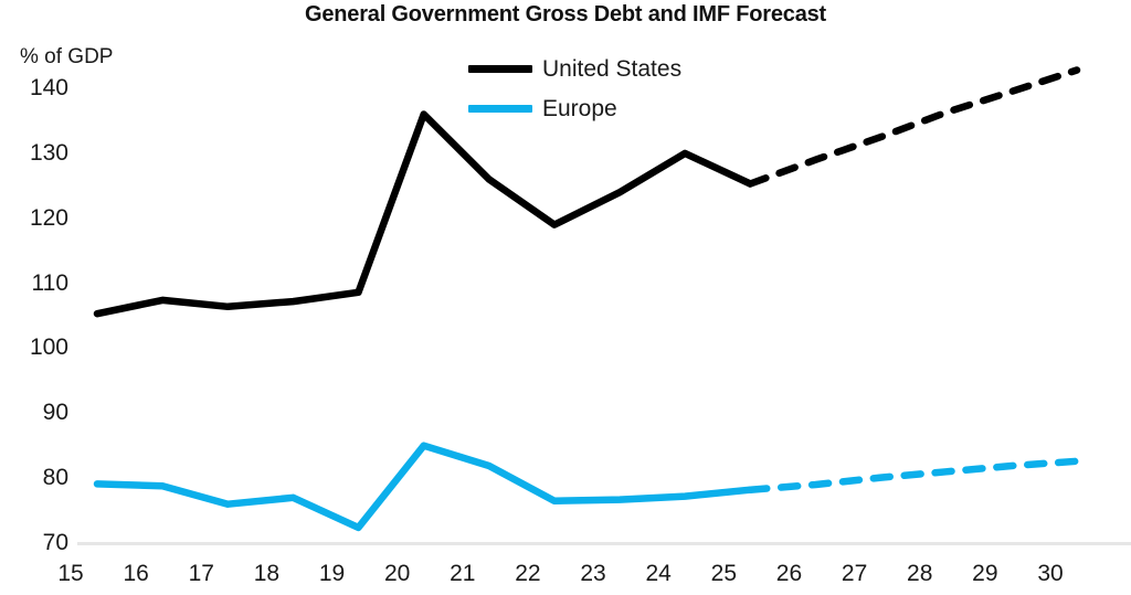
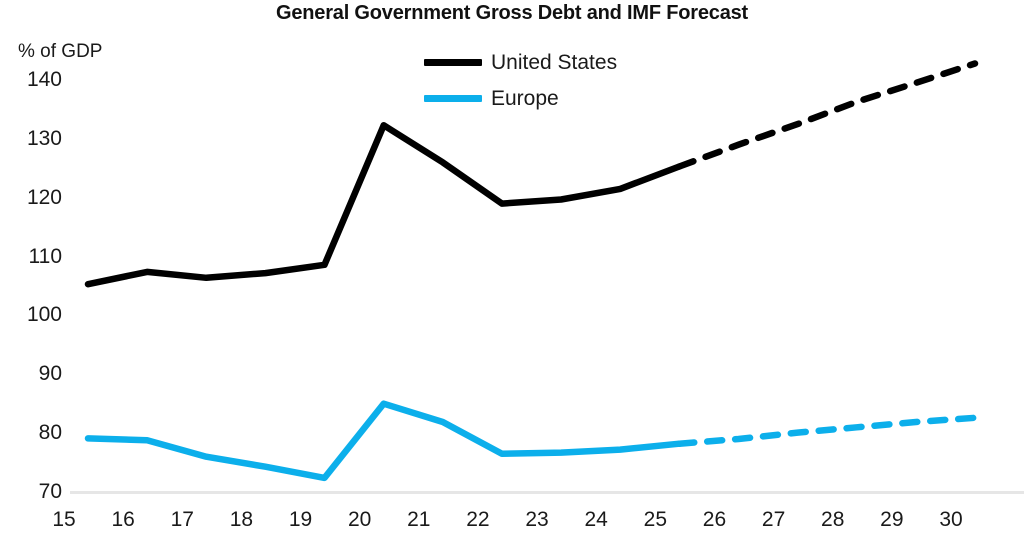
Europe/18: 77 -> 74
United States/20: 136 -> 132
United States/23: 124 -> 120
United States/24: 130 -> 122
